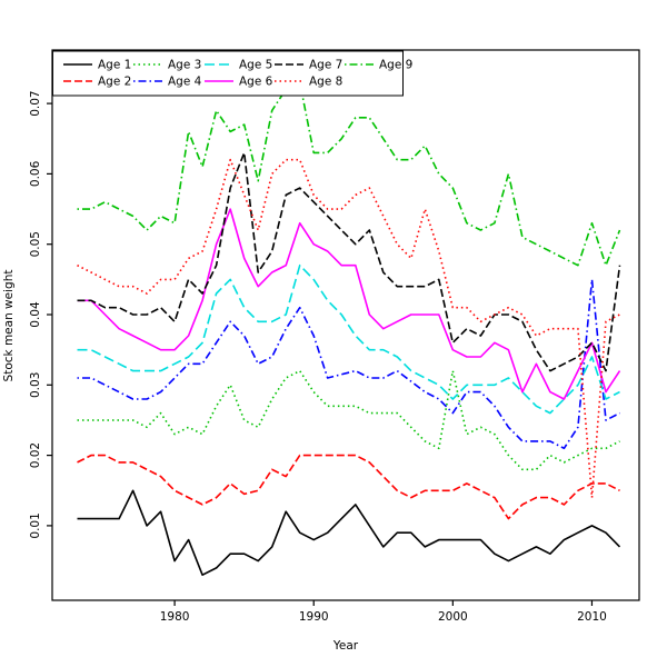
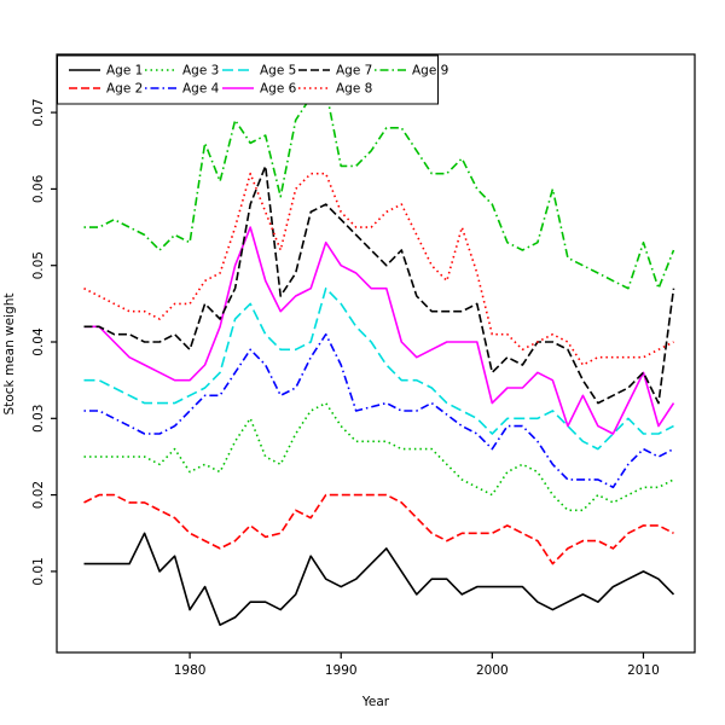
Age 3/2000: 0.032 -> 0.020
Age 6/2000: 0.035 -> 0.032
Age 4/2010: 0.045 -> 0.026
Age 5/2010: 0.034 -> 0.028
Age 8/2010: 0.014 -> 0.038
